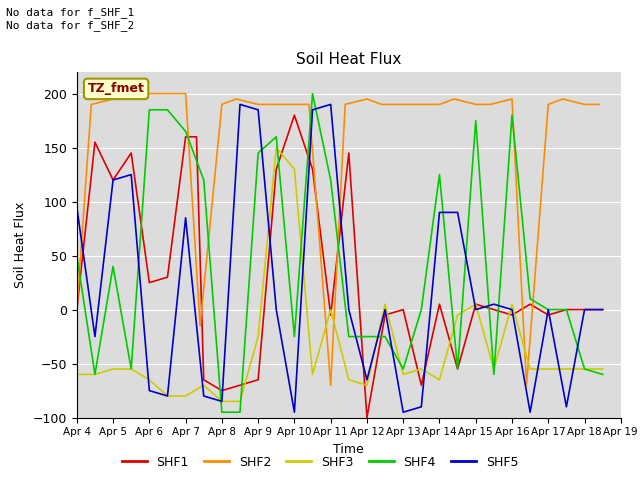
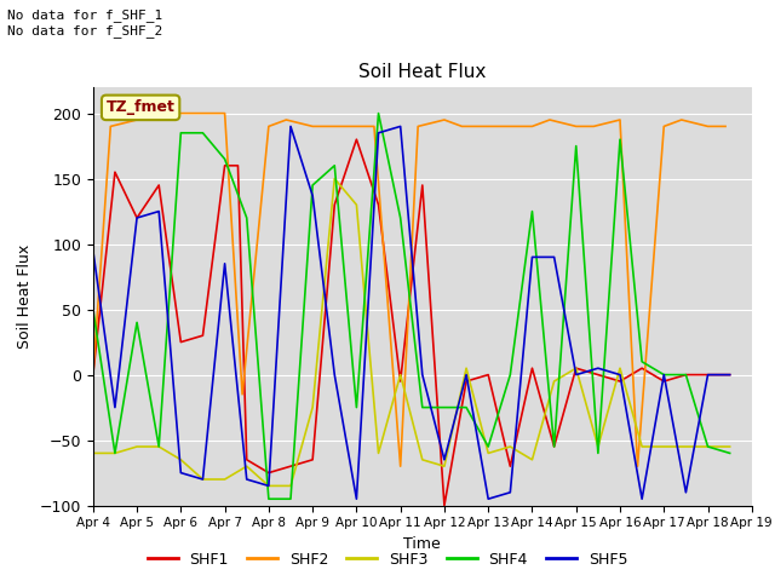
SHF5/Apr 9: 185 -> 137
